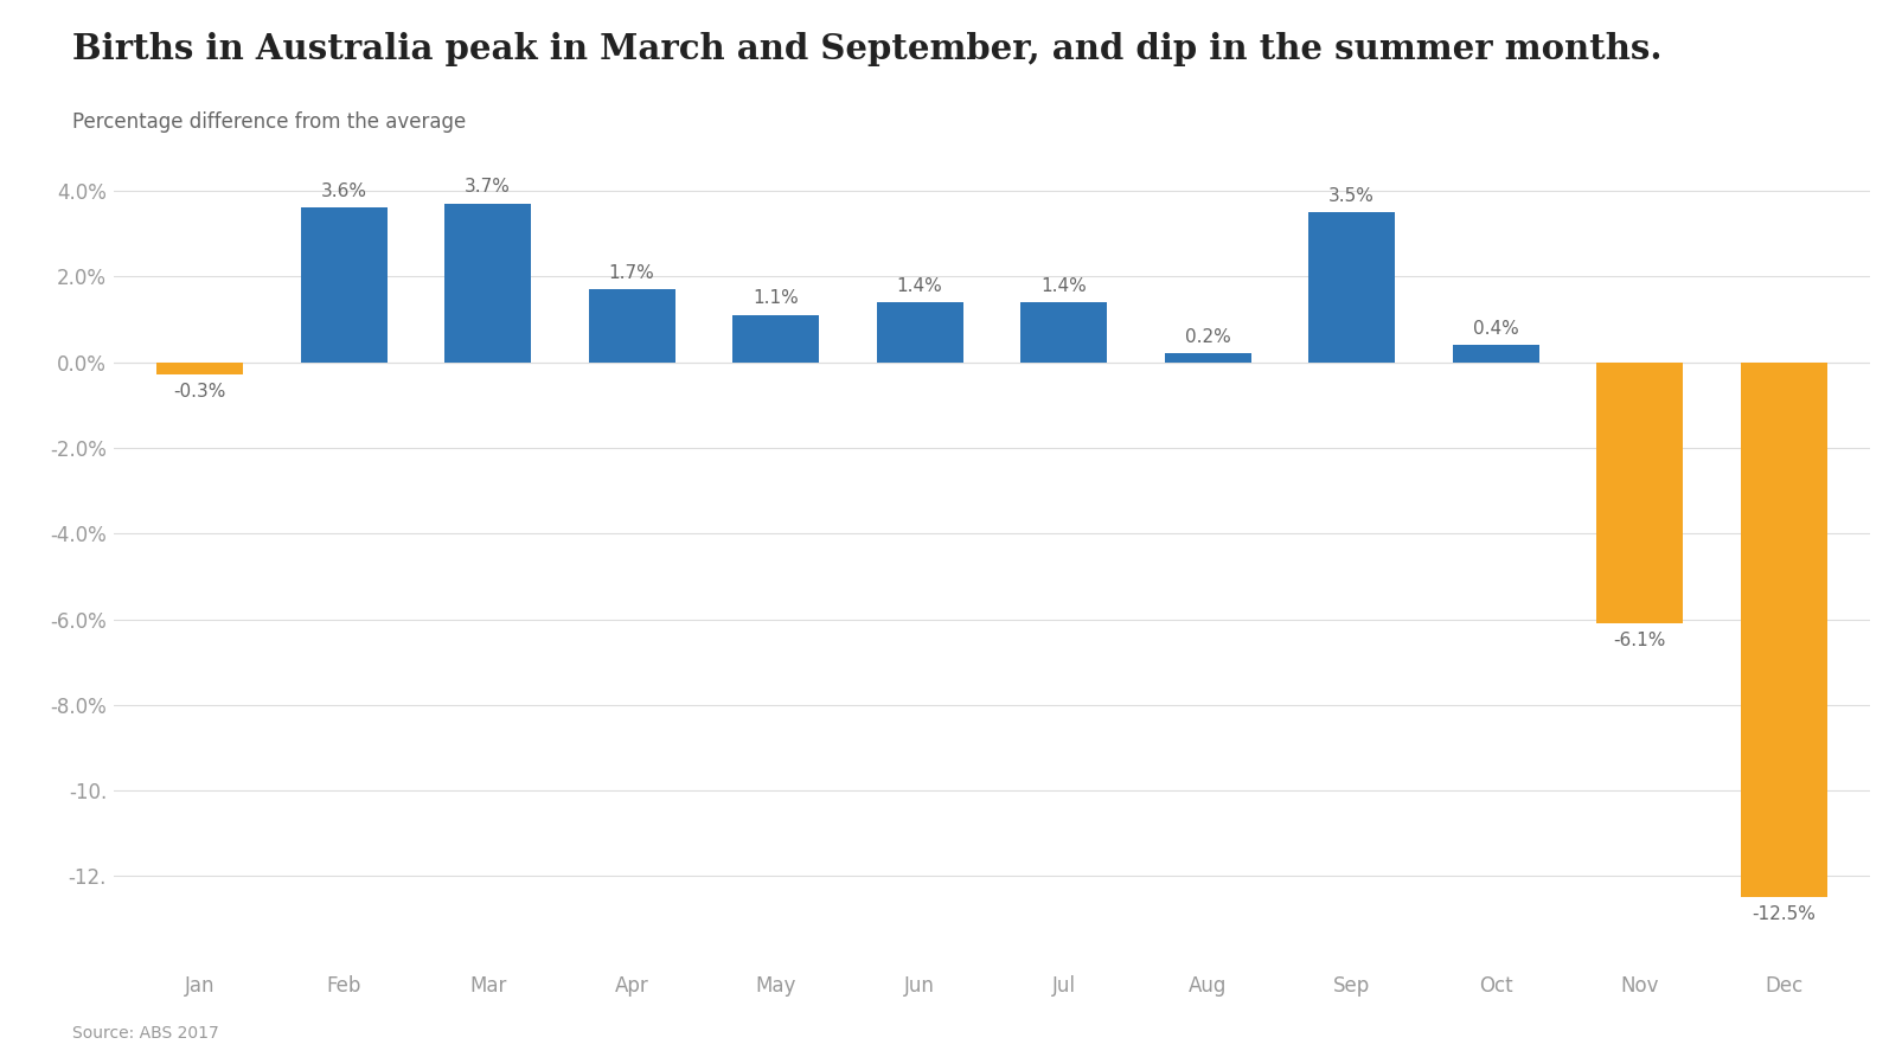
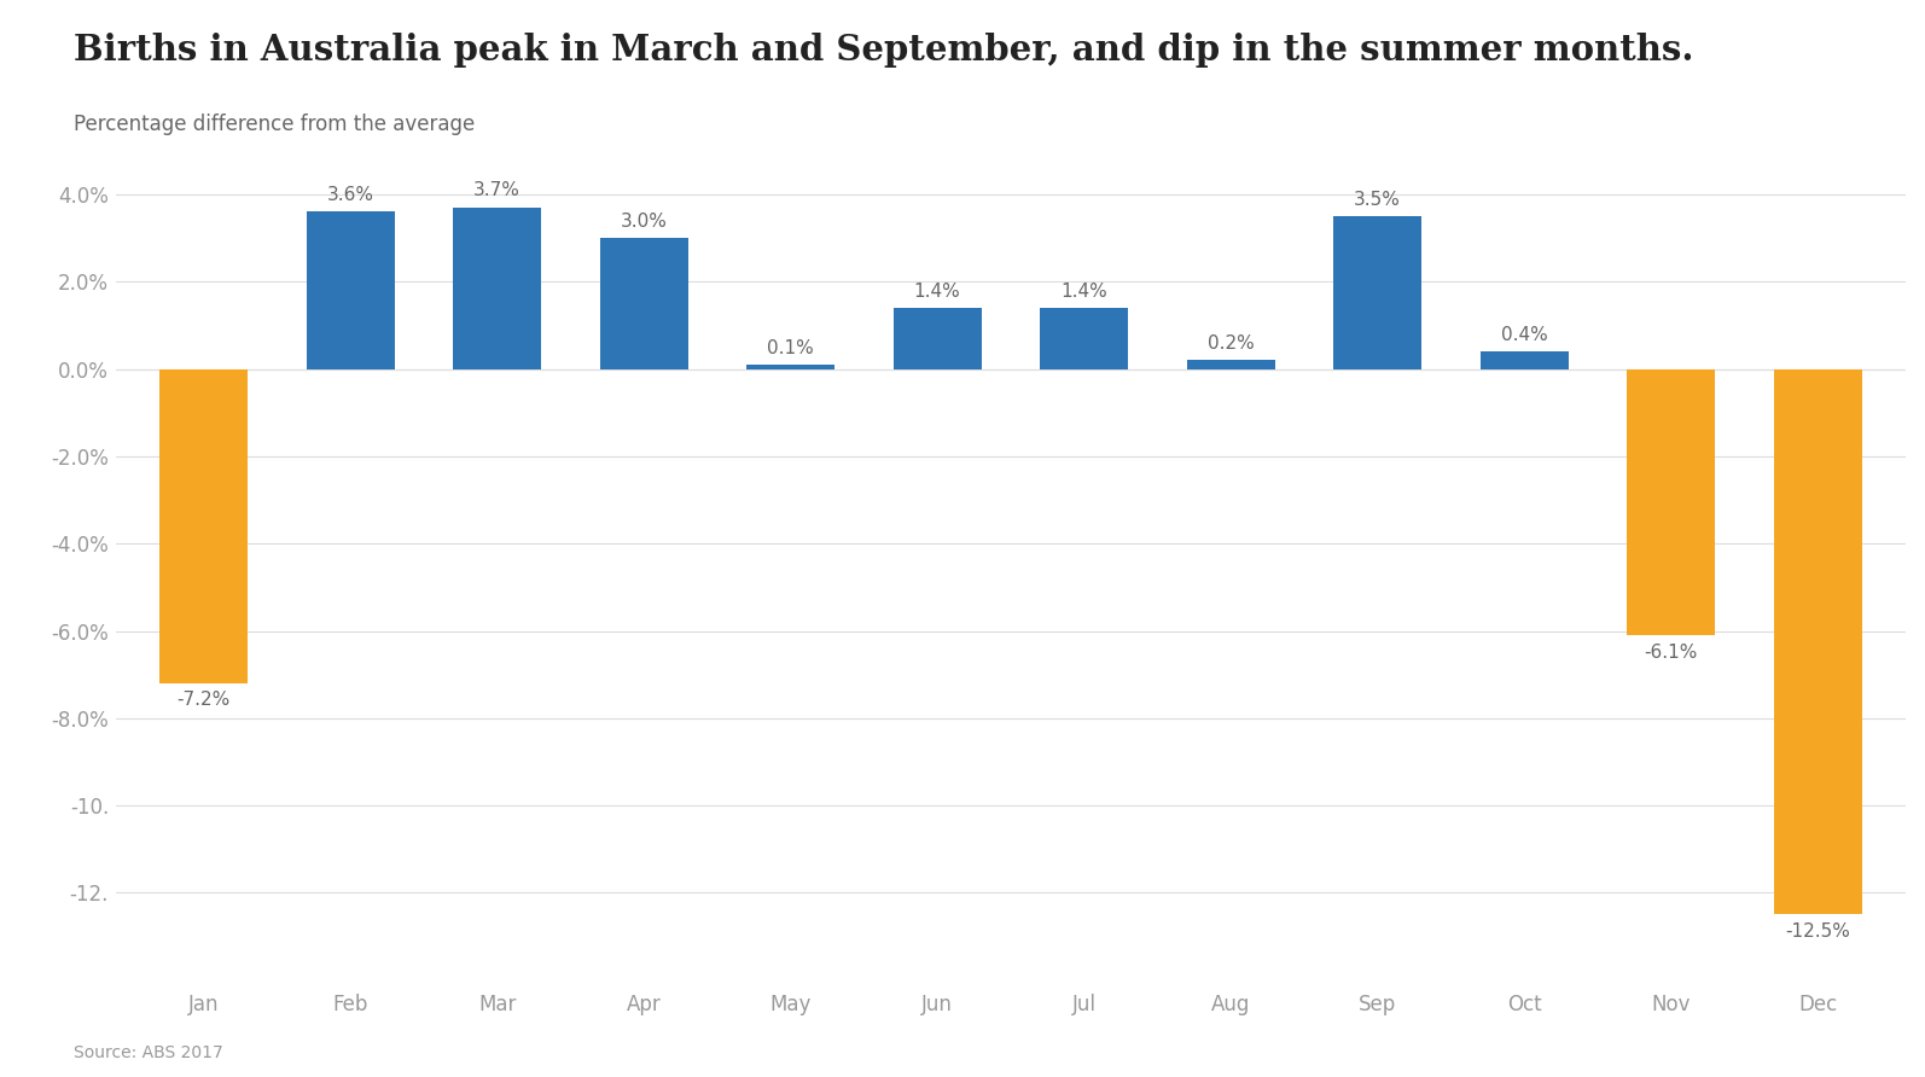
Jan: -0.3% -> -7.2%
Apr: 1.7% -> 3.0%
May: 1.1% -> 0.1%
